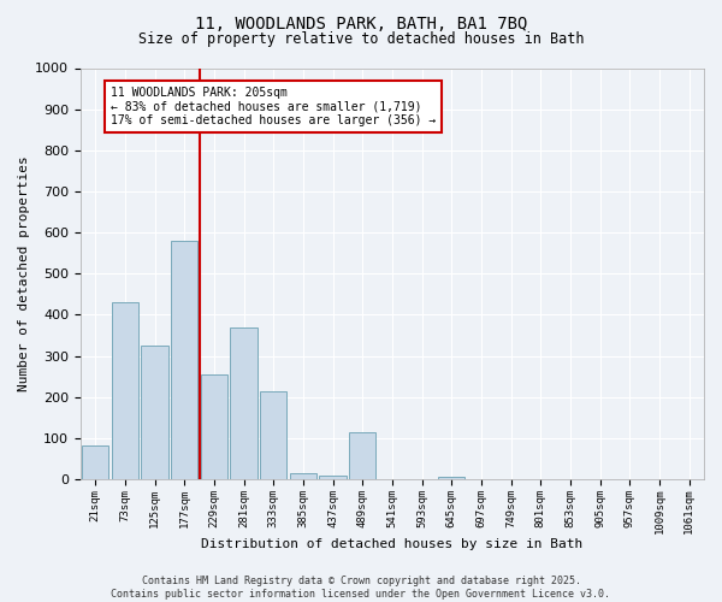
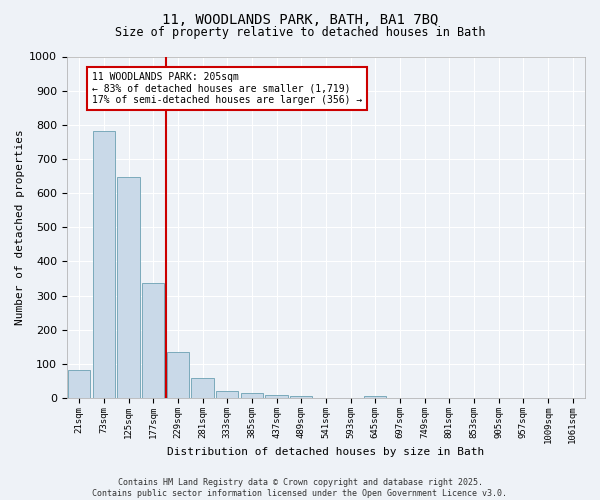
73sqm: 430 -> 783
125sqm: 325 -> 648
177sqm: 580 -> 337
229sqm: 255 -> 134
281sqm: 370 -> 59
333sqm: 215 -> 22
489sqm: 115 -> 5
